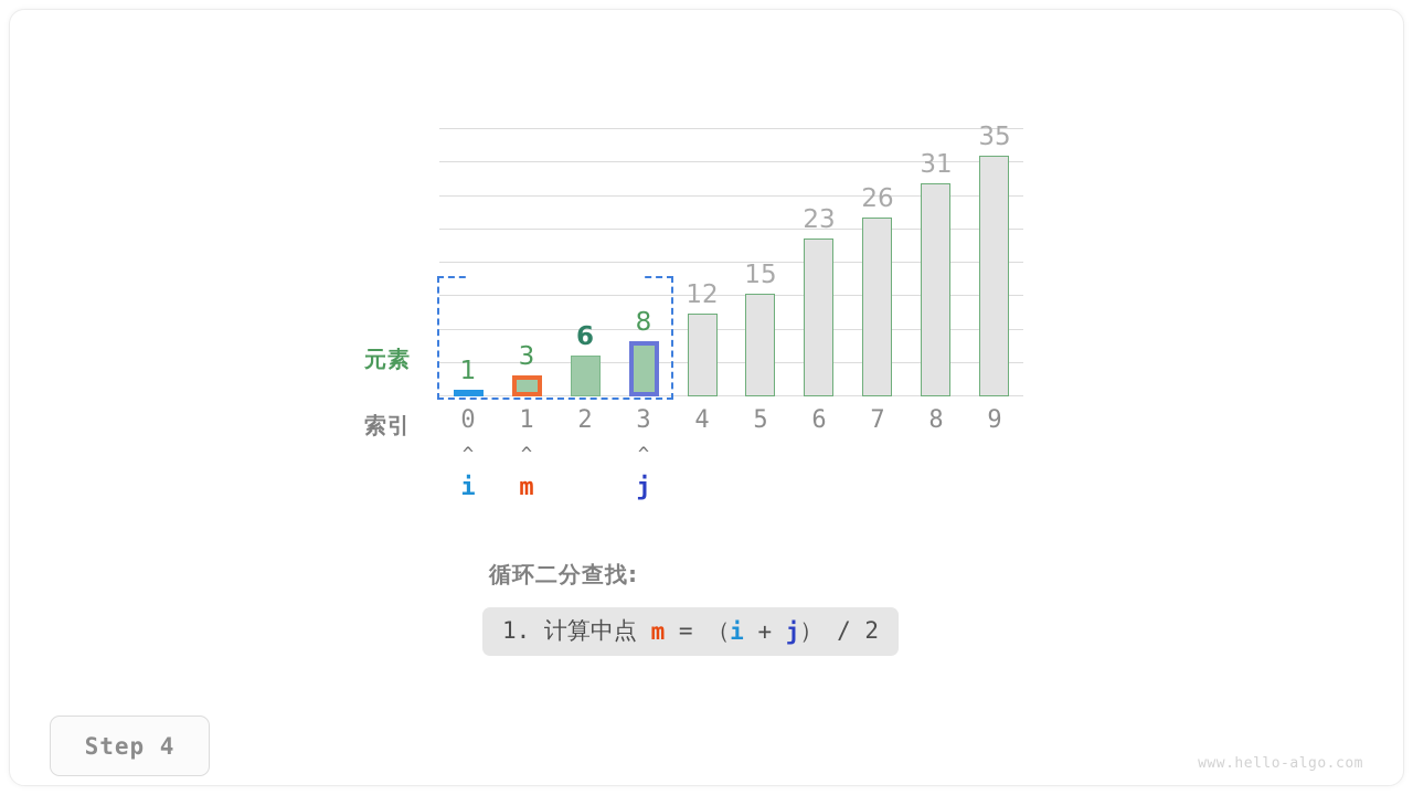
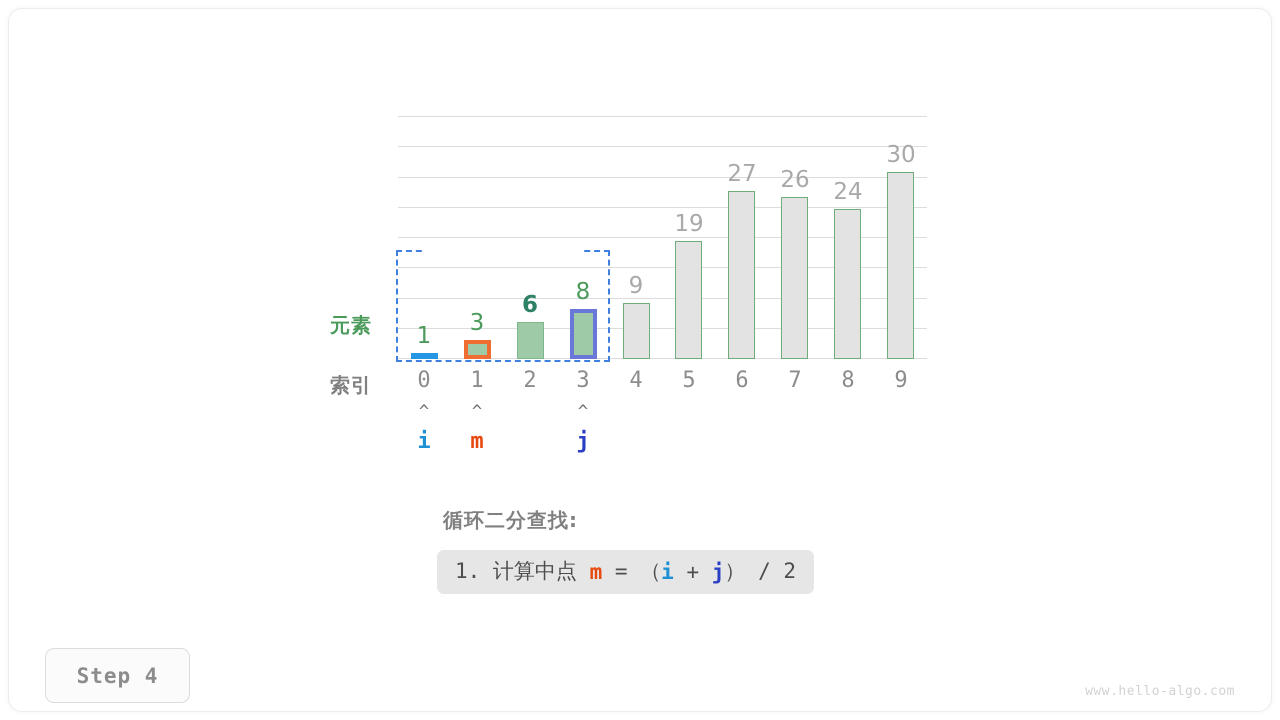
4: 12 -> 9
5: 15 -> 19
6: 23 -> 27
8: 31 -> 24
9: 35 -> 30
